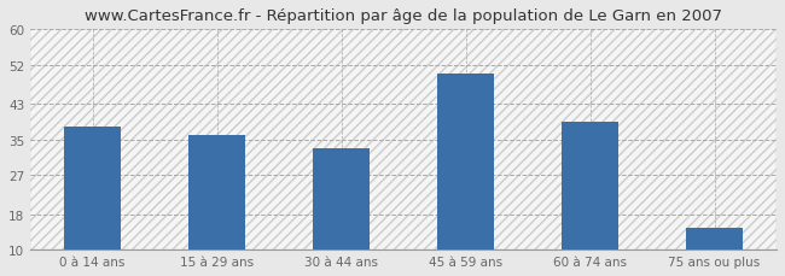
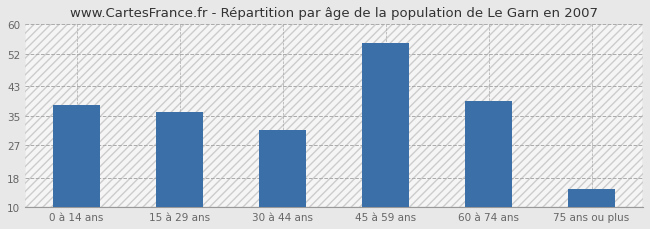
30 à 44 ans: 33 -> 31
45 à 59 ans: 50 -> 55
